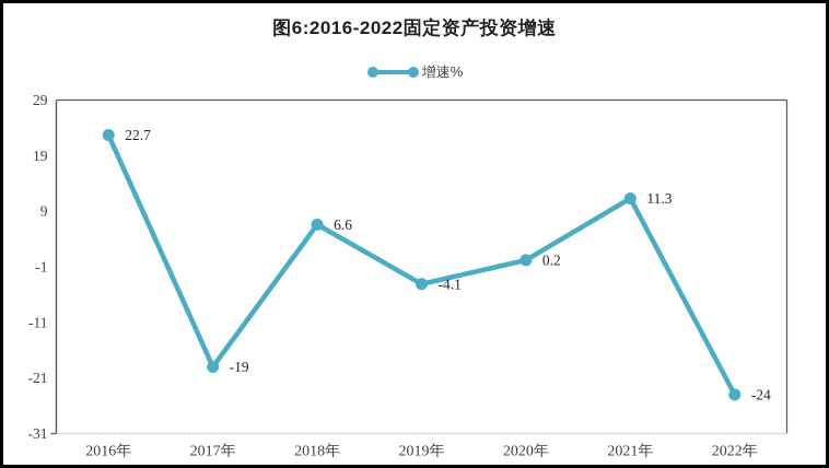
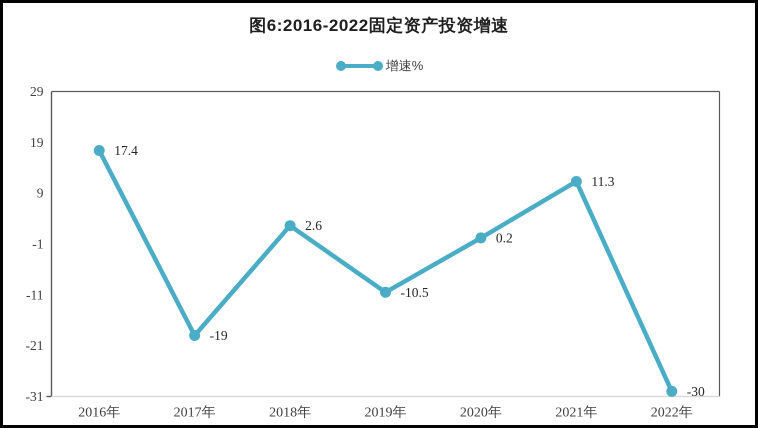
2016年: 22.7 -> 17.4
2018年: 6.6 -> 2.6
2019年: -4.1 -> -10.5
2022年: -24 -> -30
